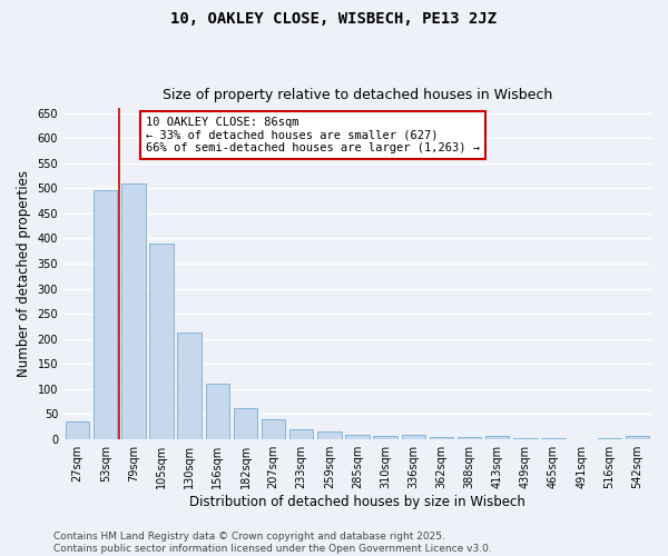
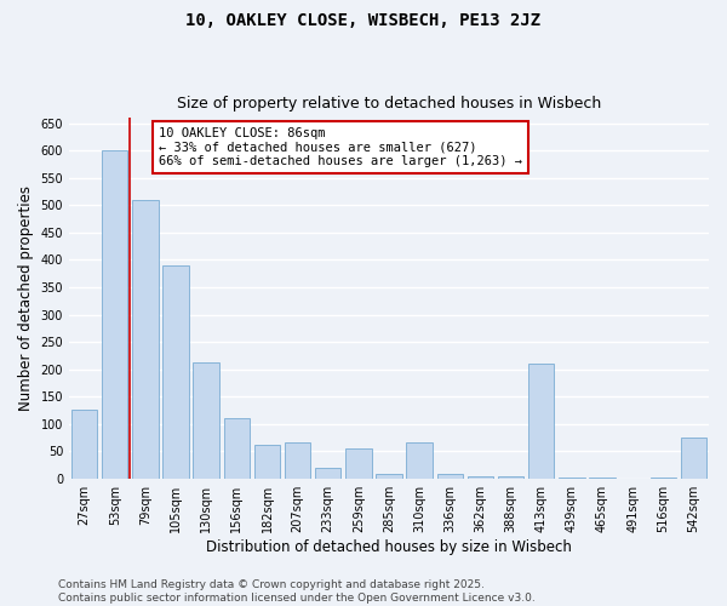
27sqm: 35 -> 125
53sqm: 497 -> 600
207sqm: 40 -> 65
259sqm: 15 -> 55
310sqm: 7 -> 65
413sqm: 5 -> 210
542sqm: 5 -> 75
